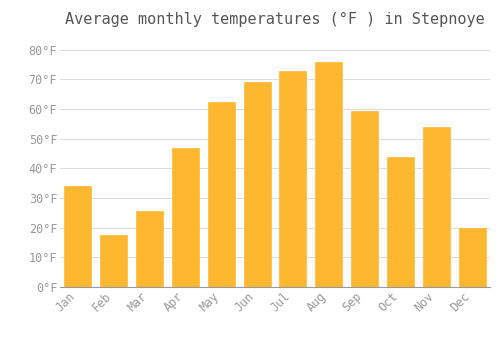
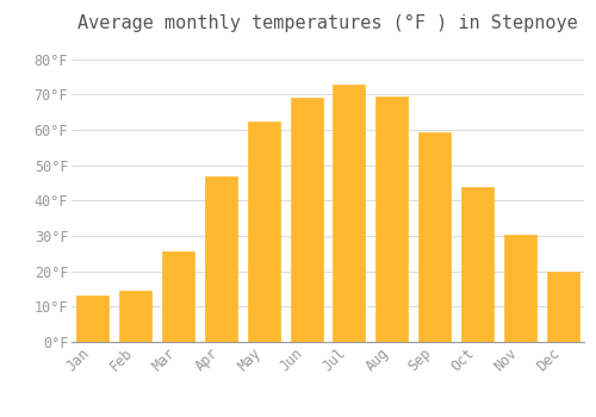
Jan: 34.0°F -> 13.0°F
Feb: 17.5°F -> 14.5°F
Aug: 76.0°F -> 69.5°F
Nov: 54.0°F -> 30.5°F
